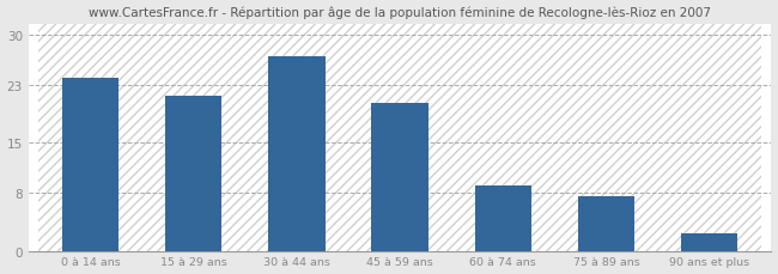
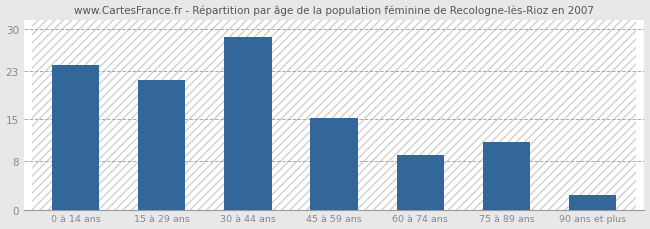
30 à 44 ans: 27.0 -> 28.6
45 à 59 ans: 20.5 -> 15.2
75 à 89 ans: 7.5 -> 11.2
